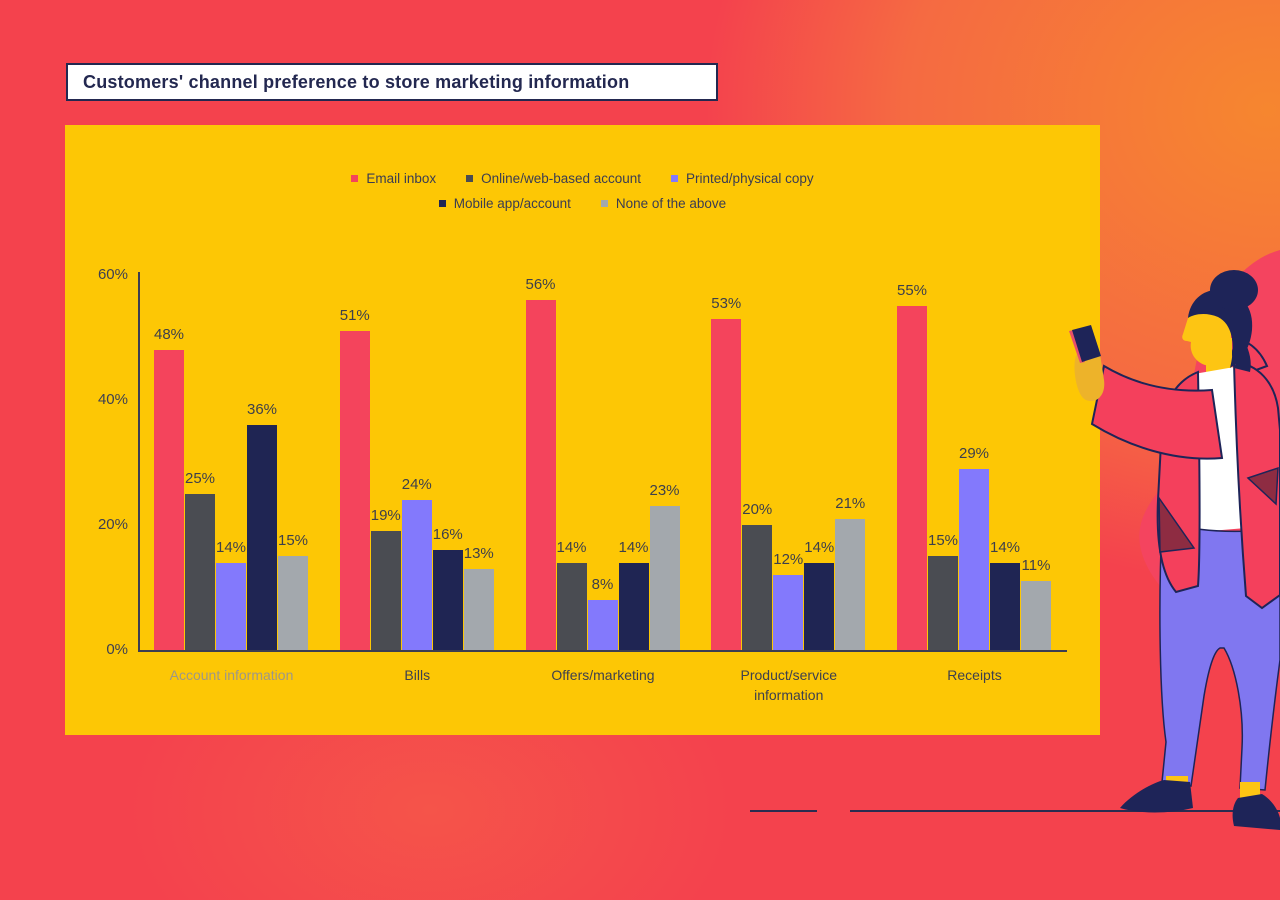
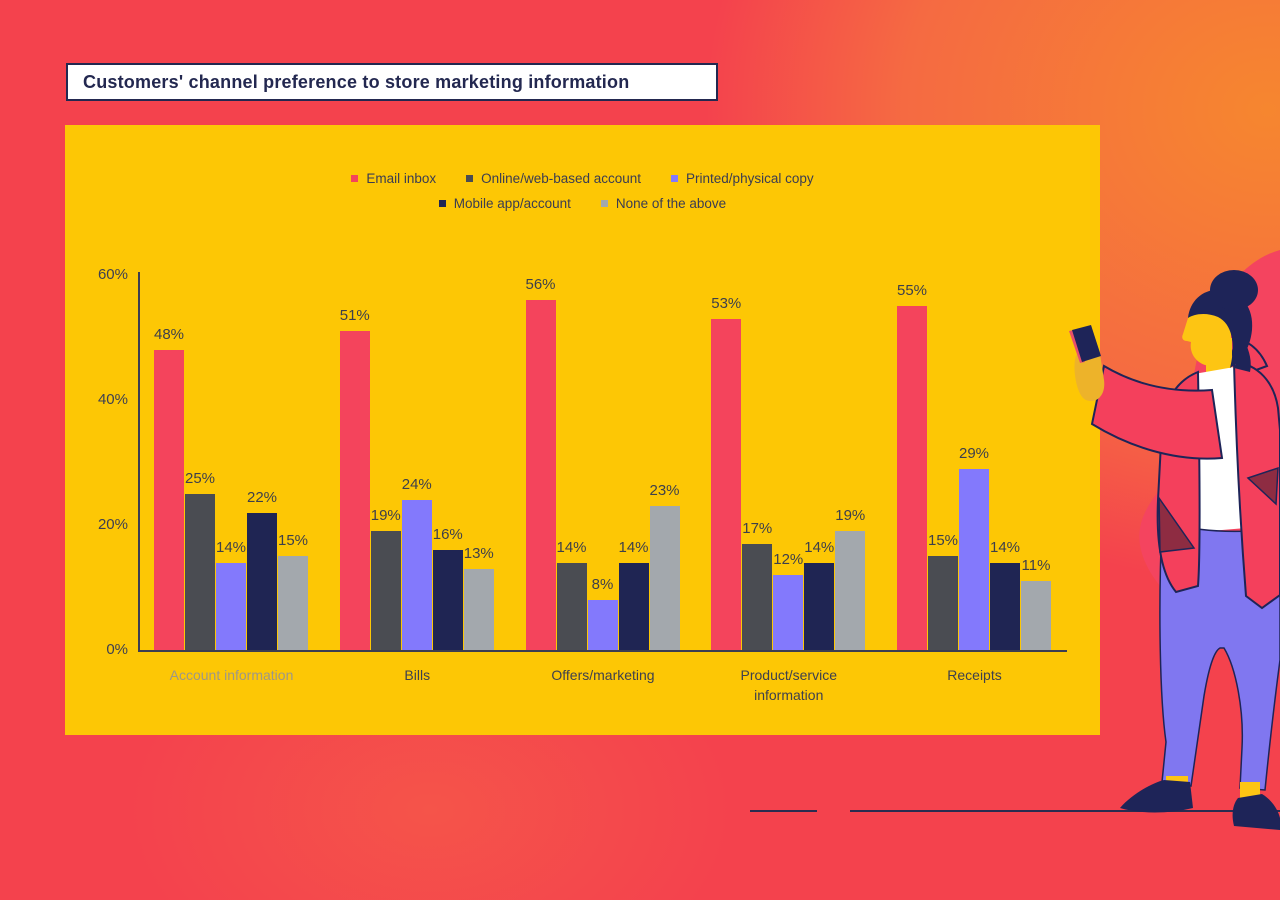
Mobile app/account/Account information: 36% -> 22%
Online/web-based account/Product/service information: 20% -> 17%
None of the above/Product/service information: 21% -> 19%
